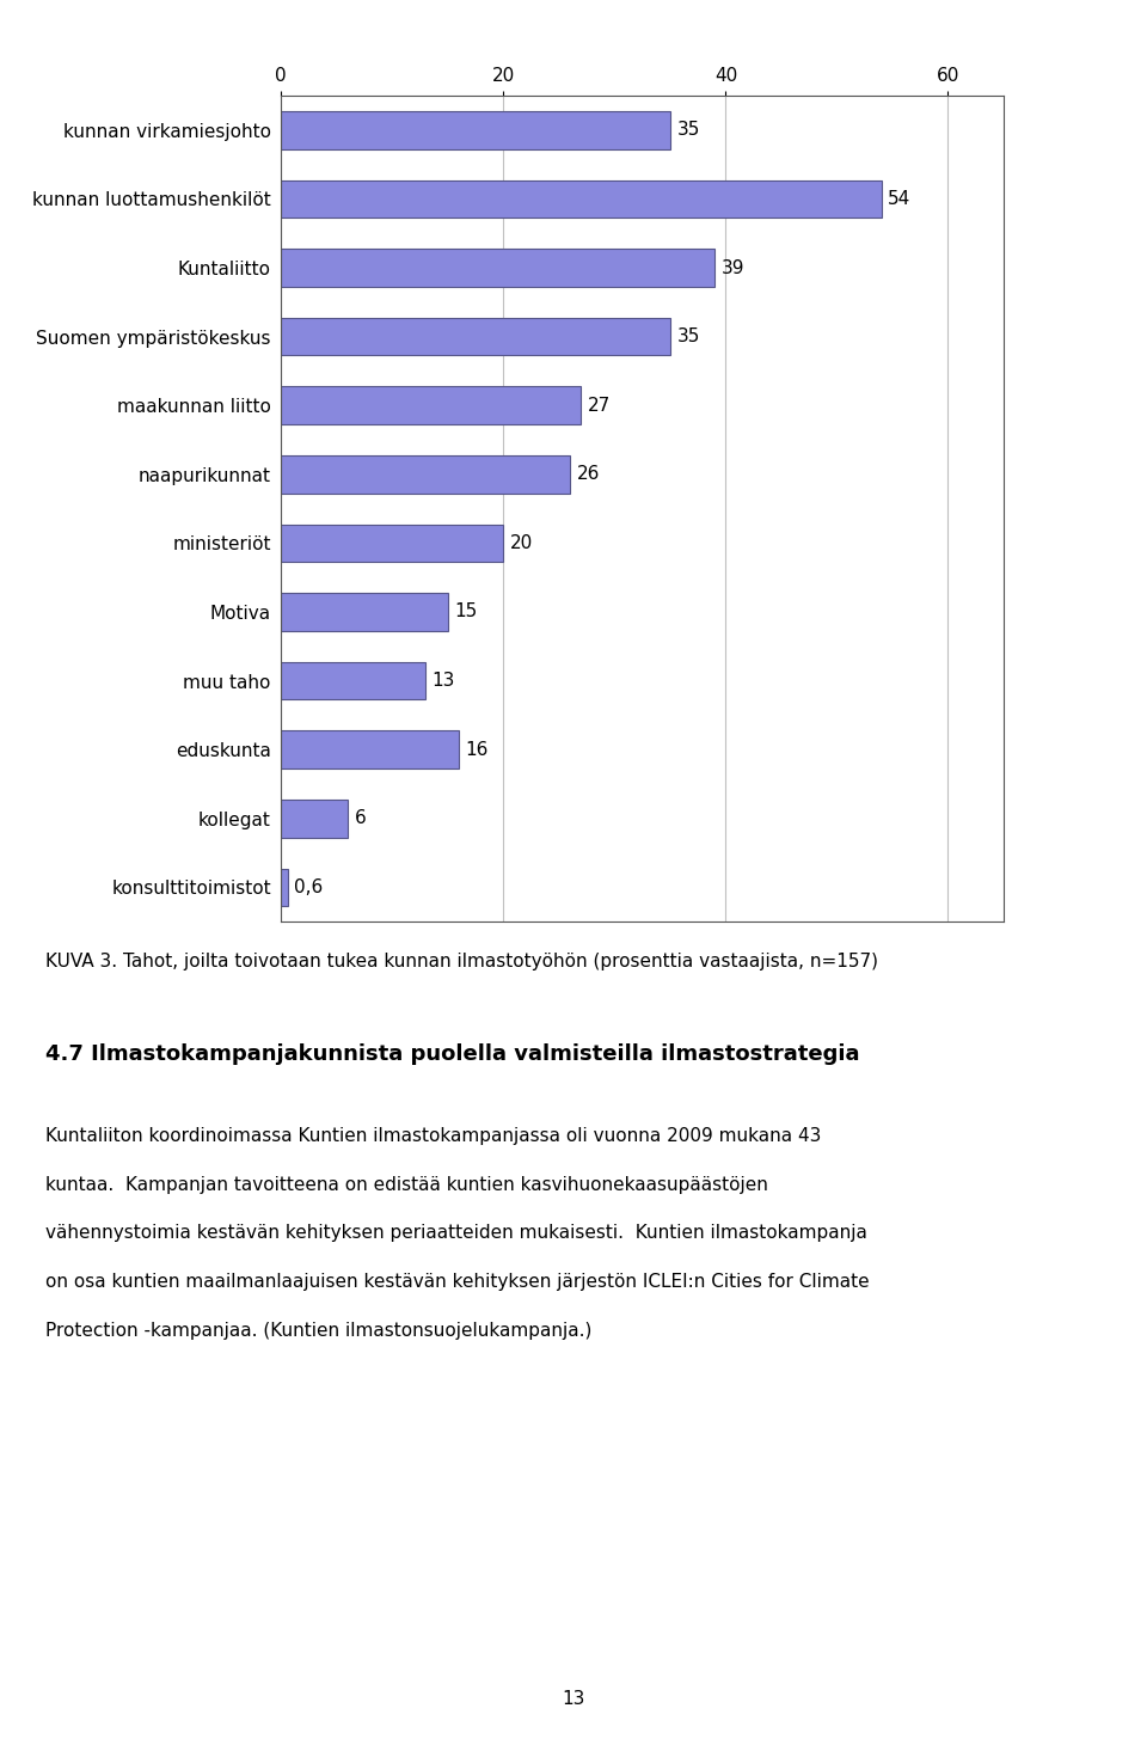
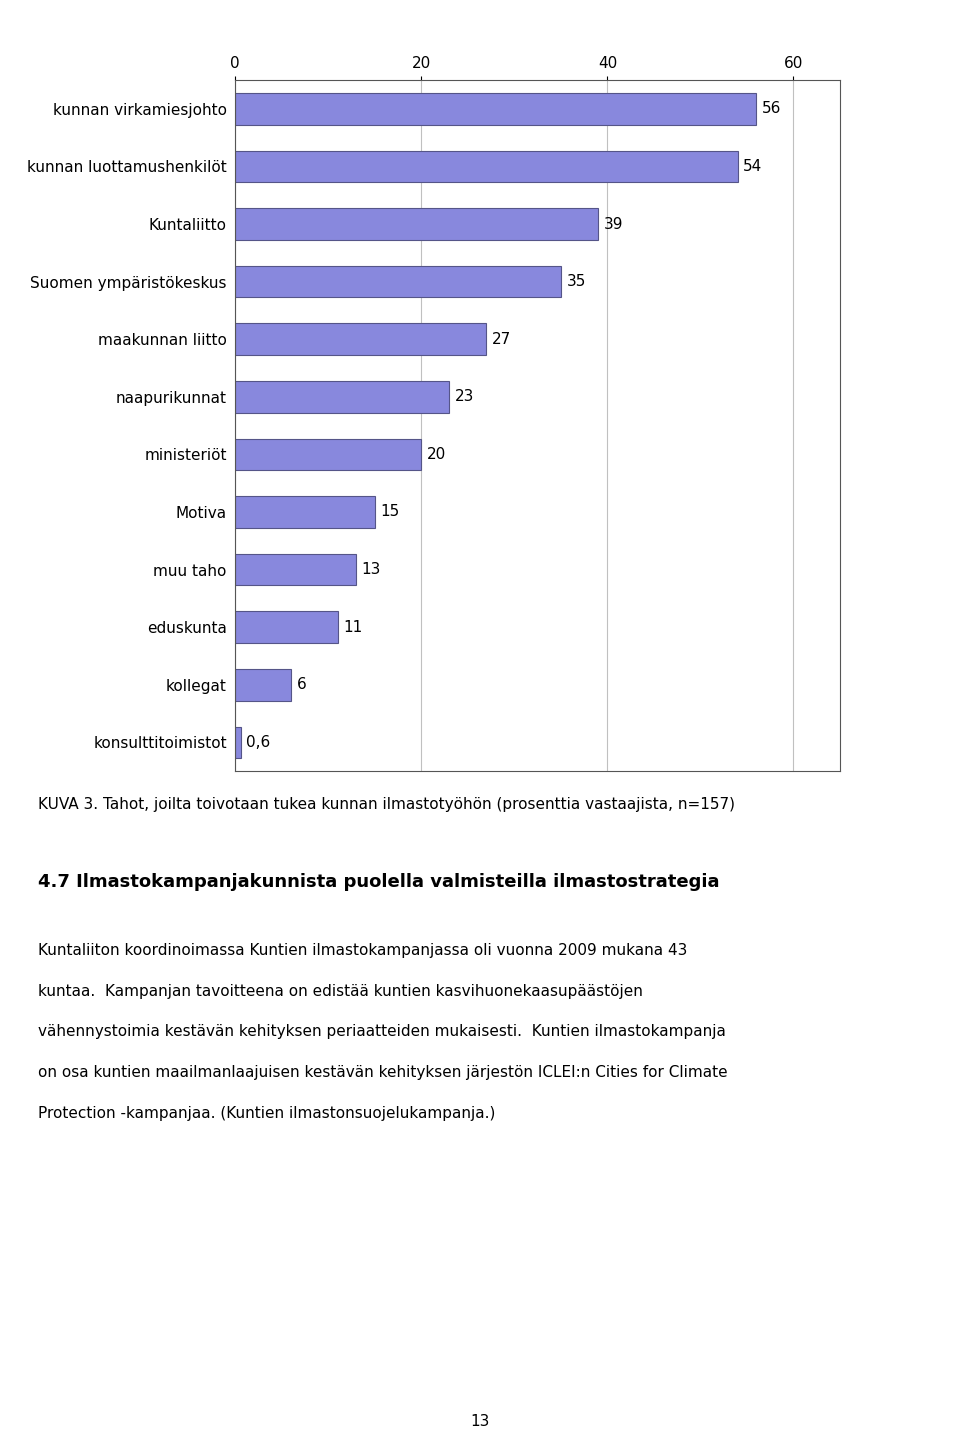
kunnan virkamiesjohto: 35 -> 56
naapurikunnat: 26 -> 23
eduskunta: 16 -> 11
